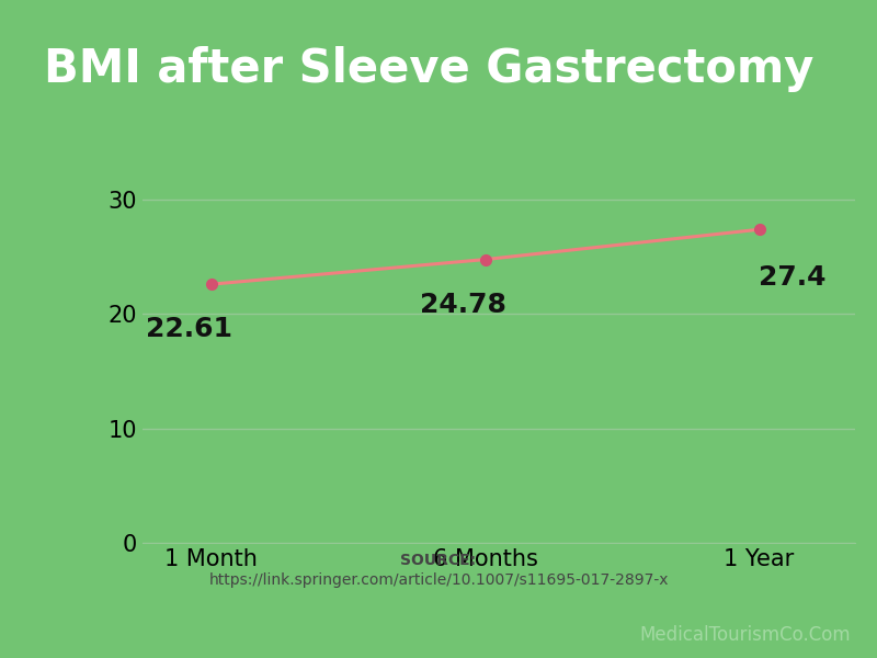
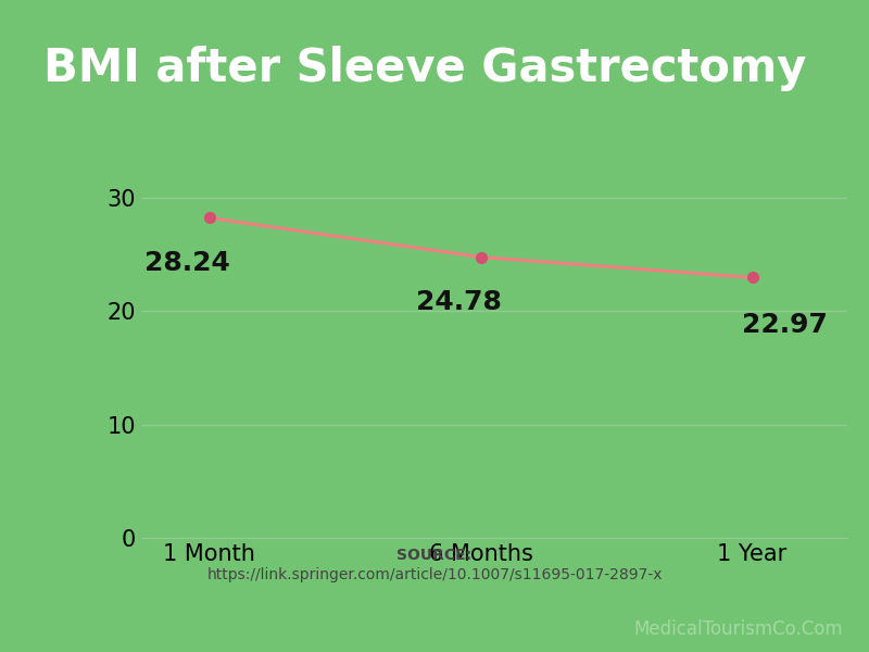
1 Month: 22.61 -> 28.24
1 Year: 27.4 -> 22.97
